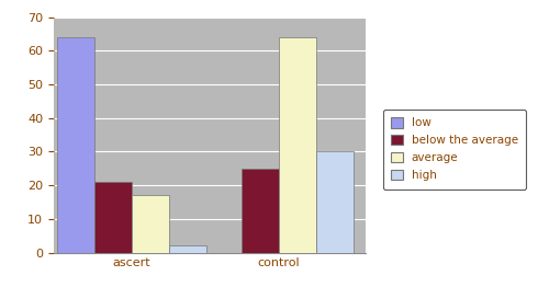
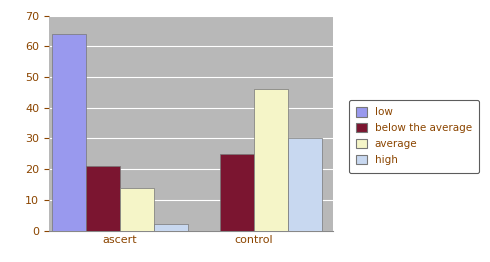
average/ascert: 17 -> 14
average/control: 64 -> 46
